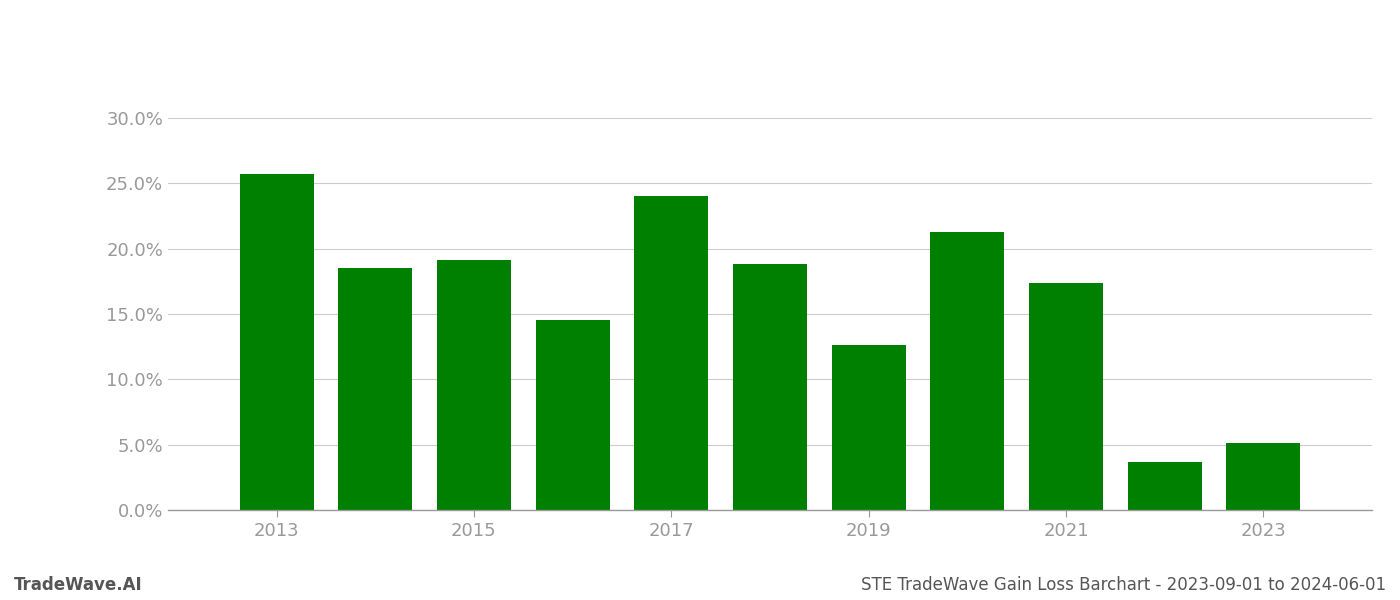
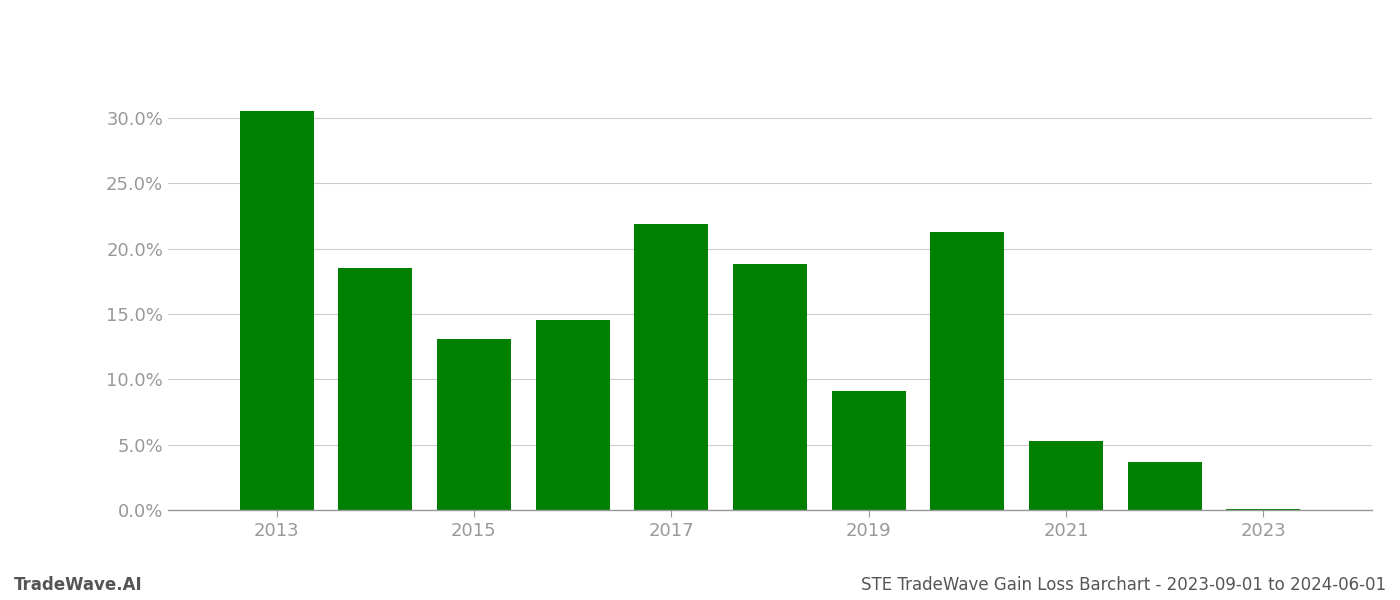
2013: 25.7% -> 30.5%
2015: 19.1% -> 13.1%
2017: 24.0% -> 21.9%
2019: 12.6% -> 9.1%
2021: 17.4% -> 5.3%
2023: 5.1% -> 0.1%
